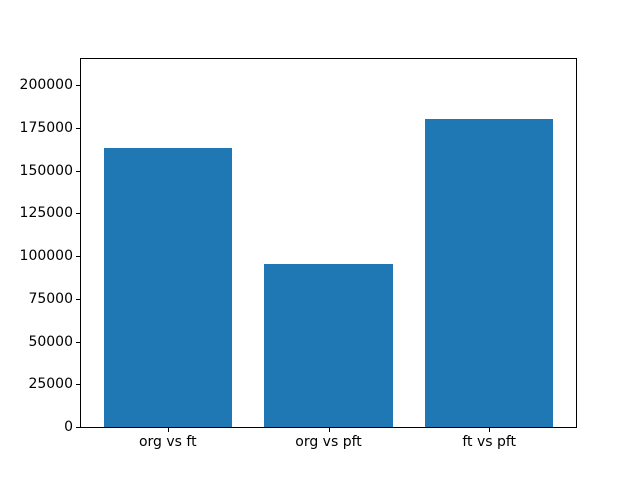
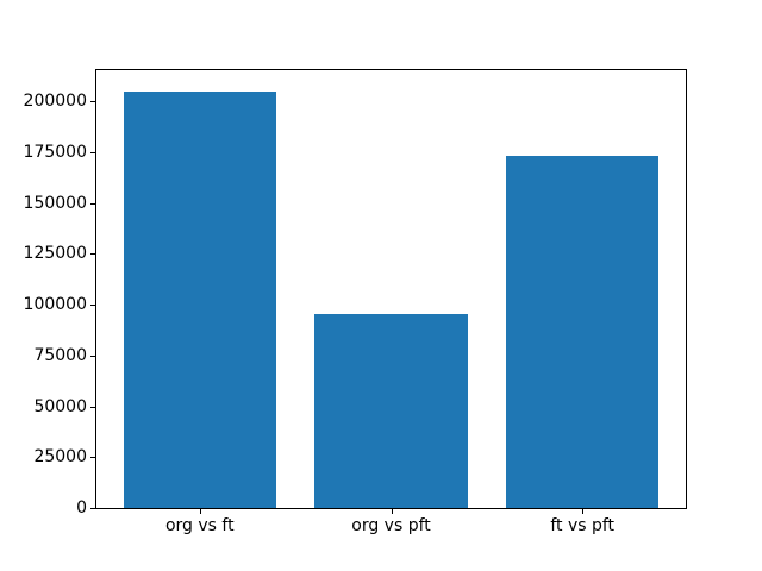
org vs ft: 163000 -> 205000
ft vs pft: 180000 -> 173000
